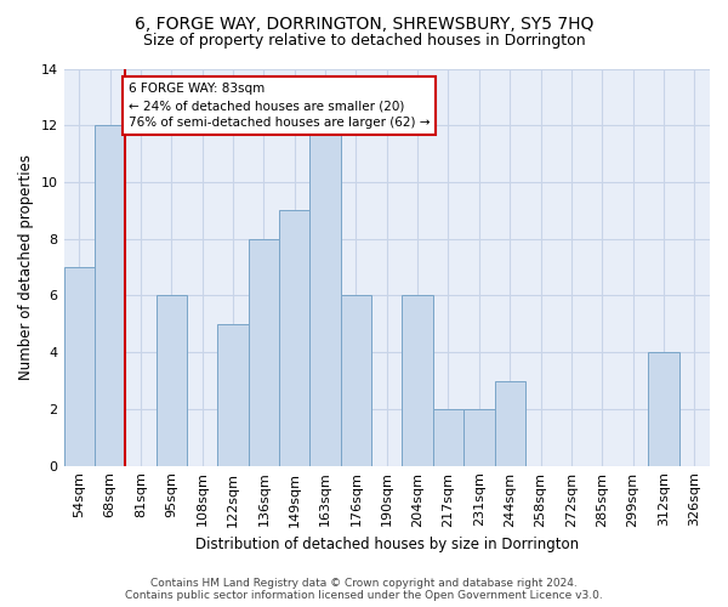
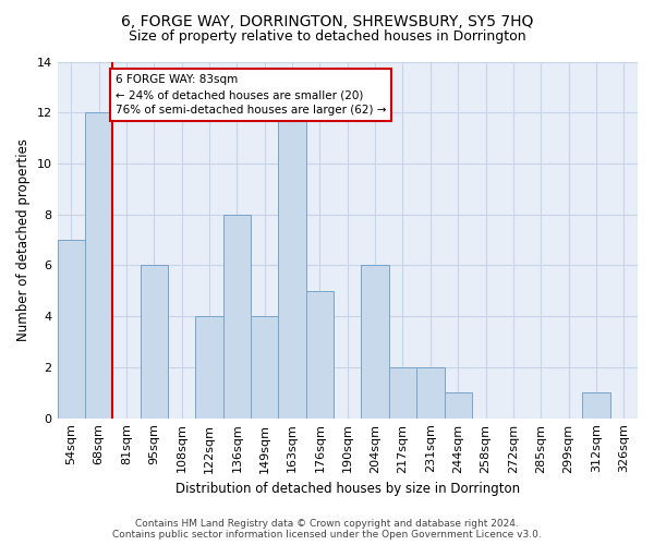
122sqm: 5 -> 4
149sqm: 9 -> 4
176sqm: 6 -> 5
244sqm: 3 -> 1
312sqm: 4 -> 1
